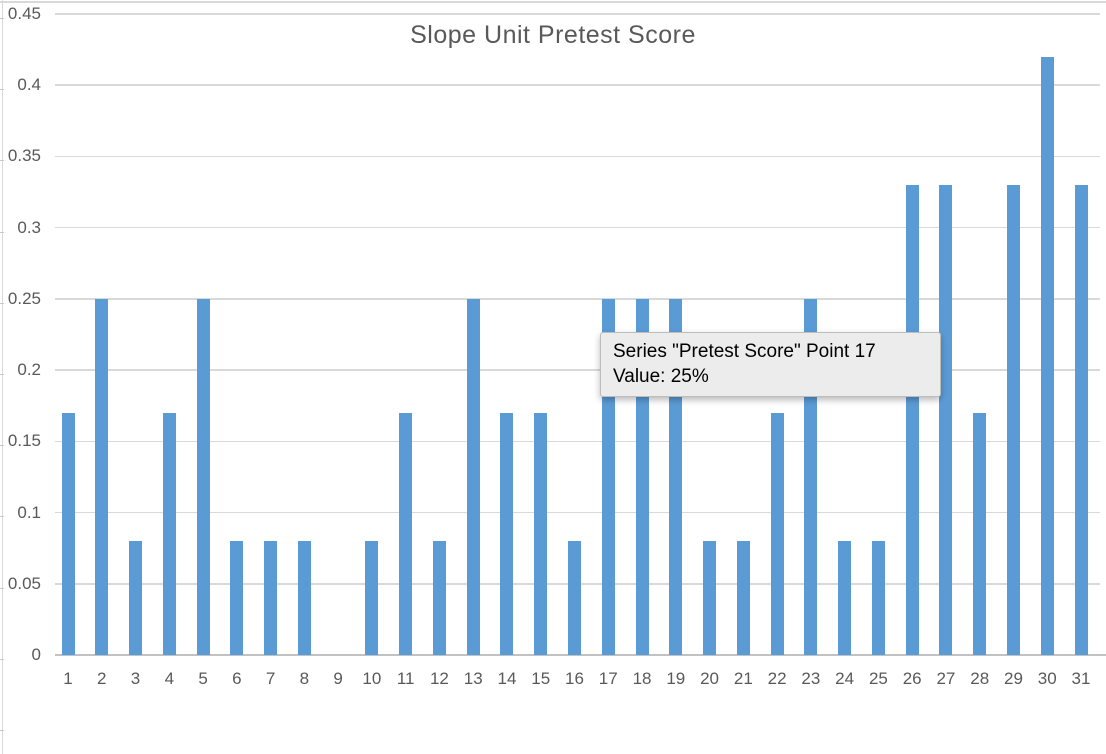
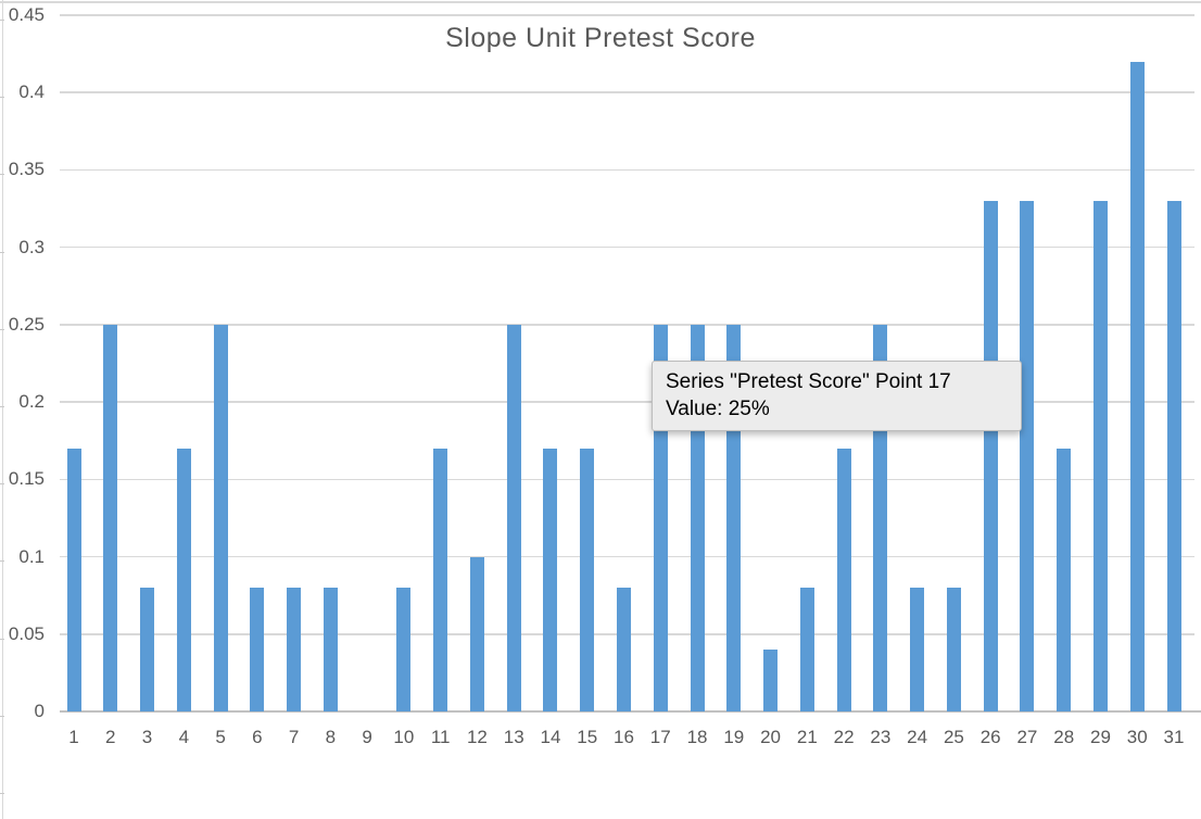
12: 0.08 -> 0.10
20: 0.08 -> 0.04
